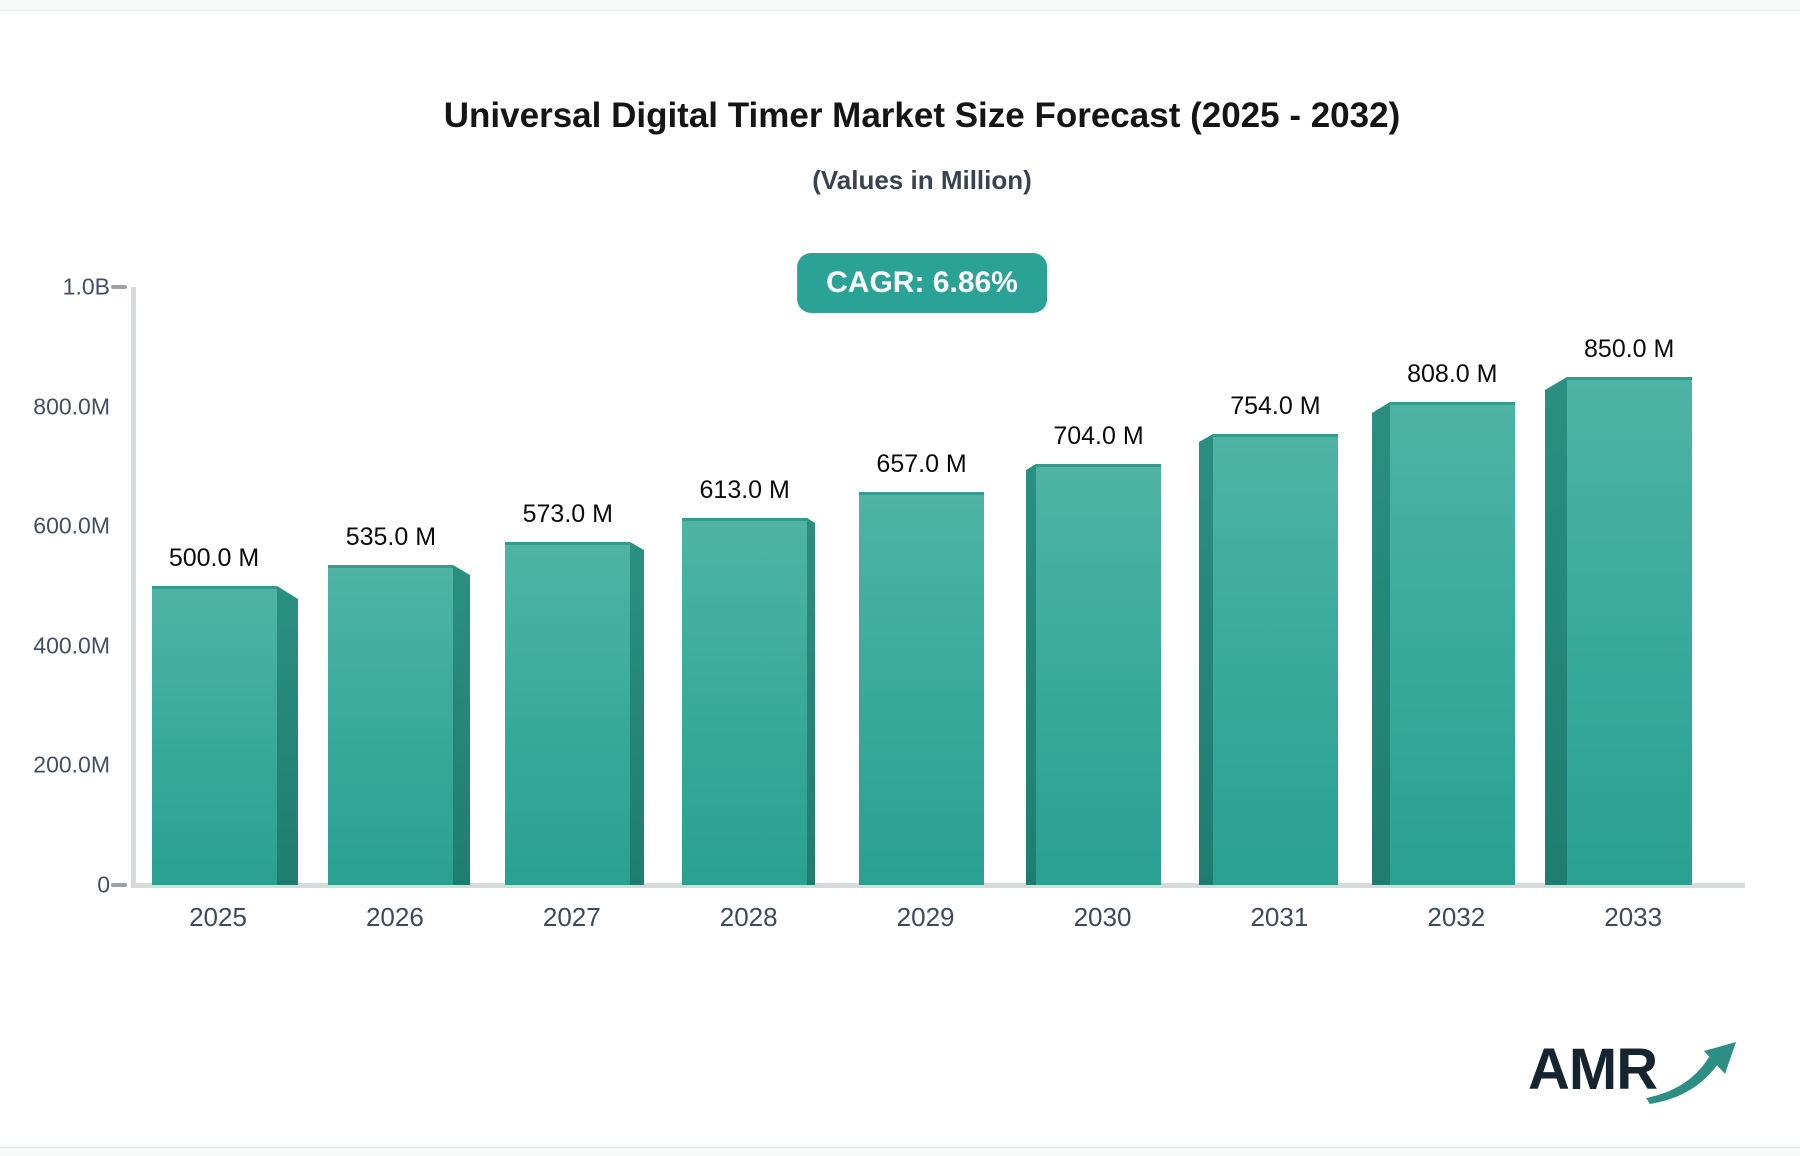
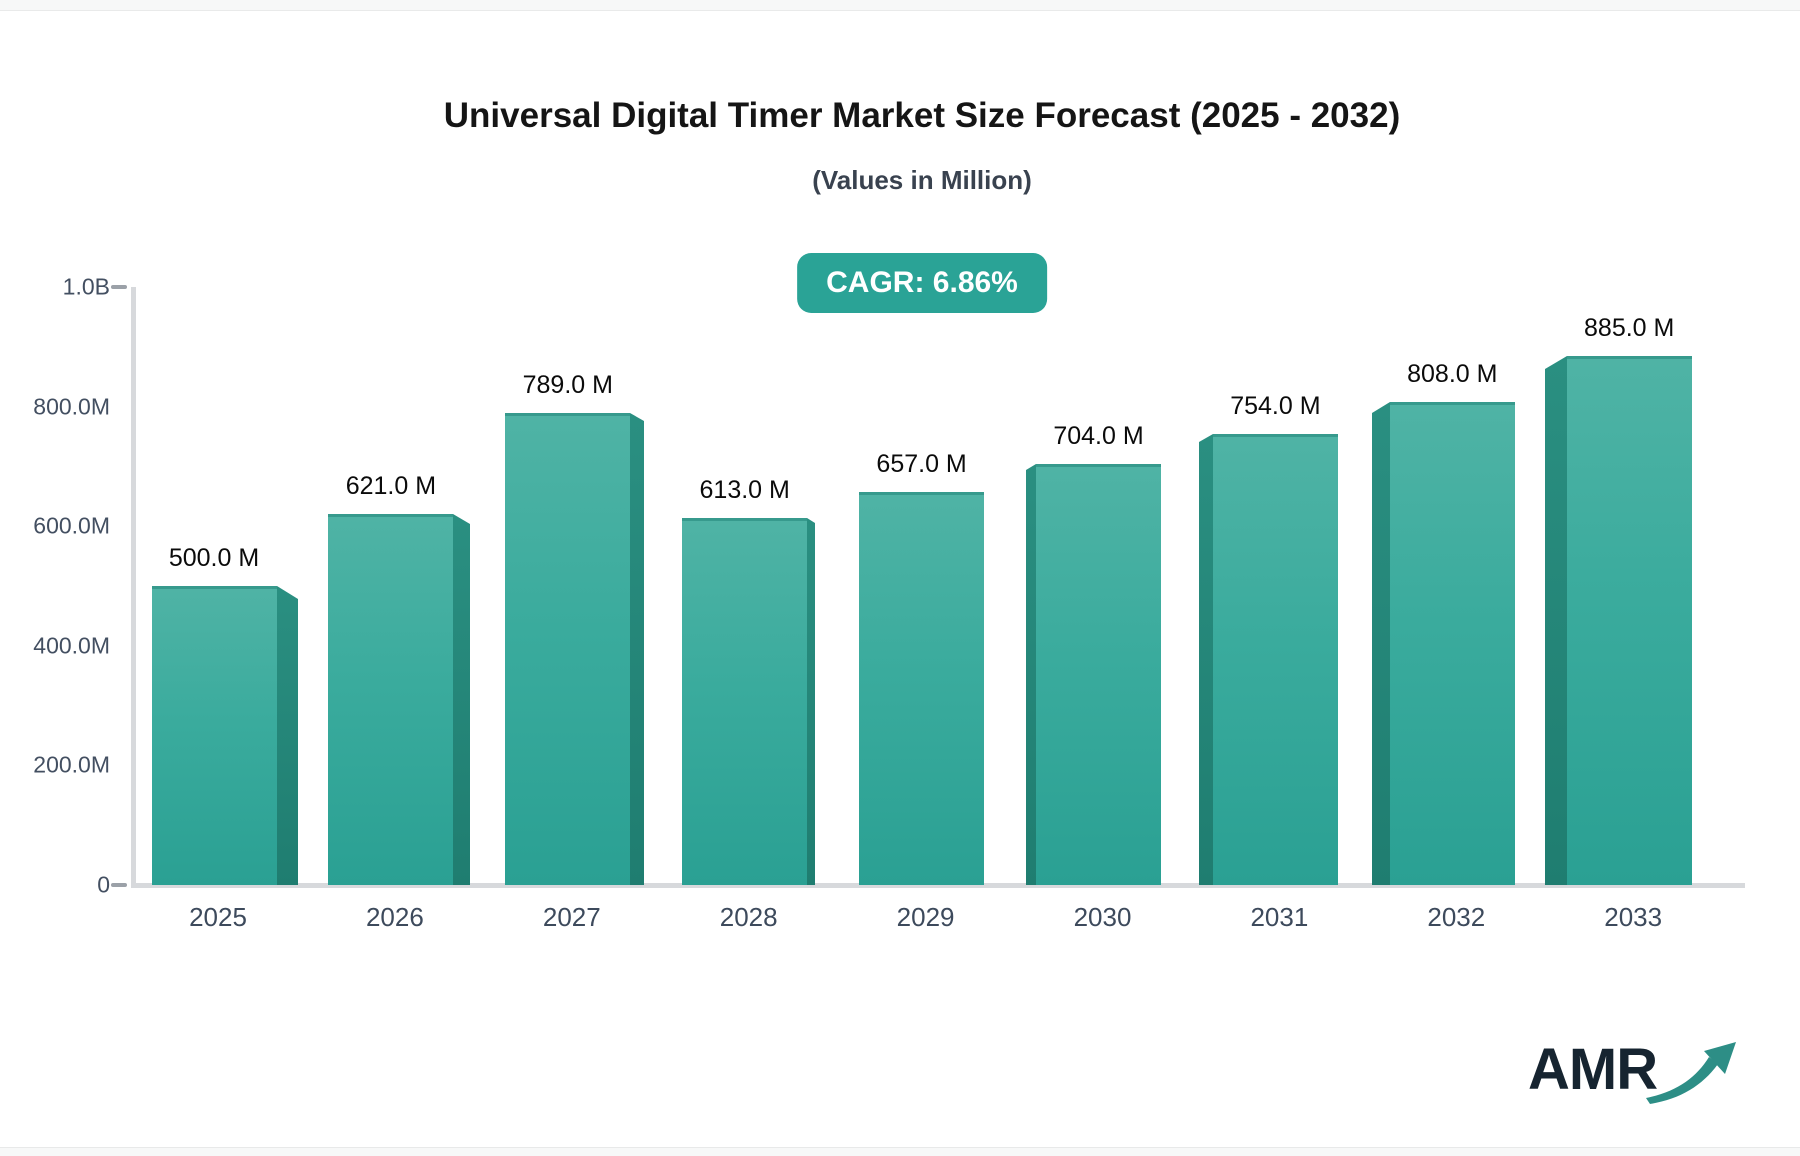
2026: 535.0 -> 621.0
2027: 573.0 -> 789.0
2033: 850.0 -> 885.0
